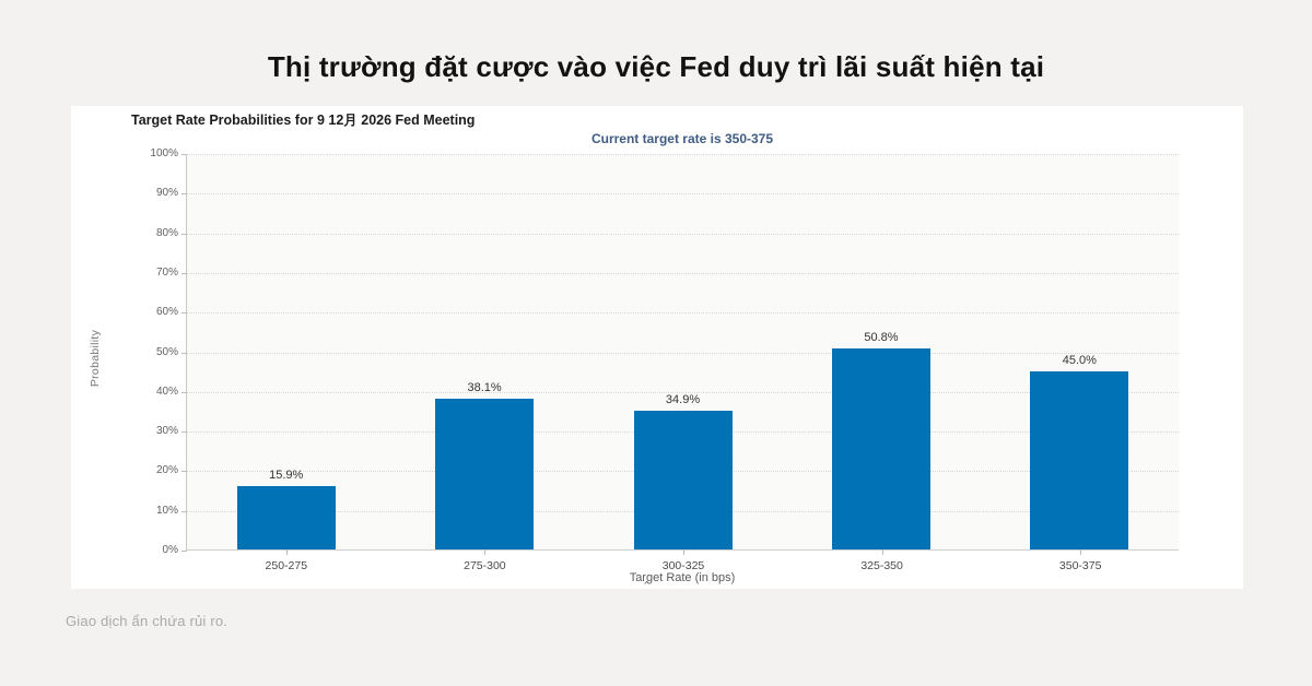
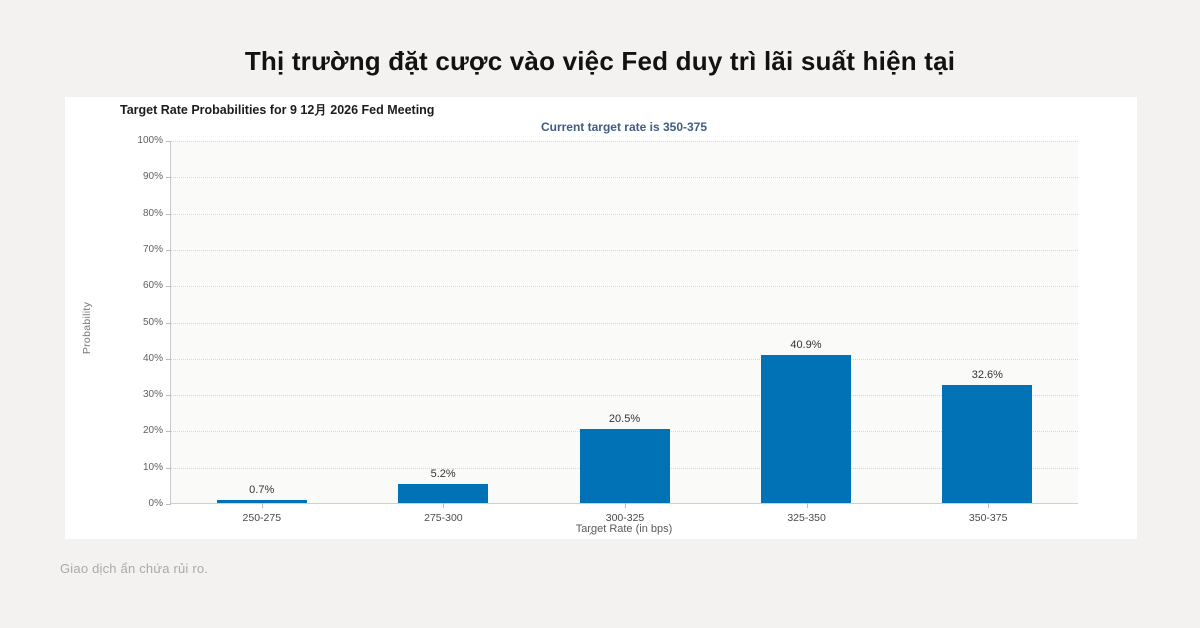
250-275: 15.9% -> 0.7%
275-300: 38.1% -> 5.2%
300-325: 34.9% -> 20.5%
325-350: 50.8% -> 40.9%
350-375: 45.0% -> 32.6%
